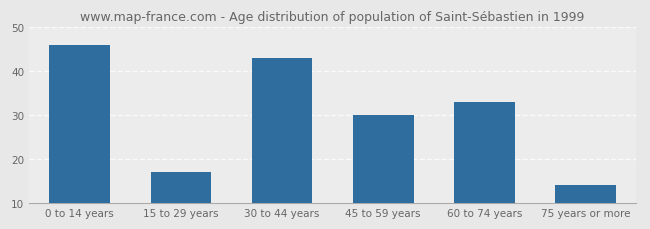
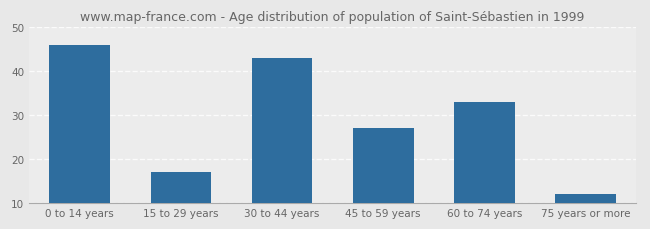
45 to 59 years: 30 -> 27
75 years or more: 14 -> 12
